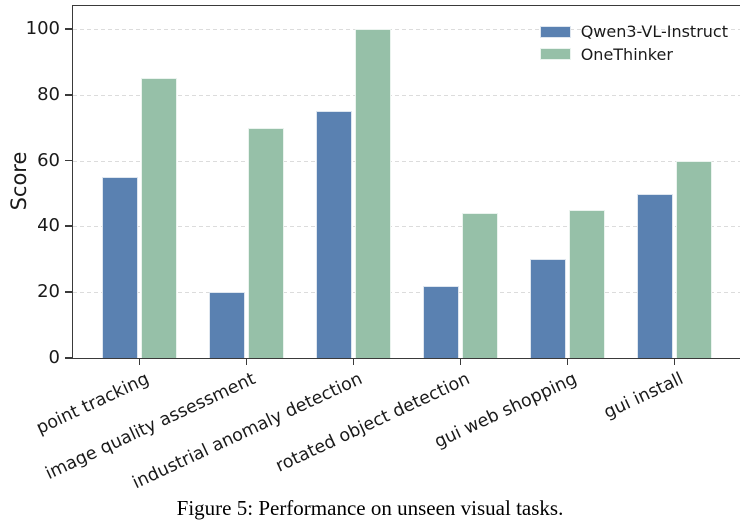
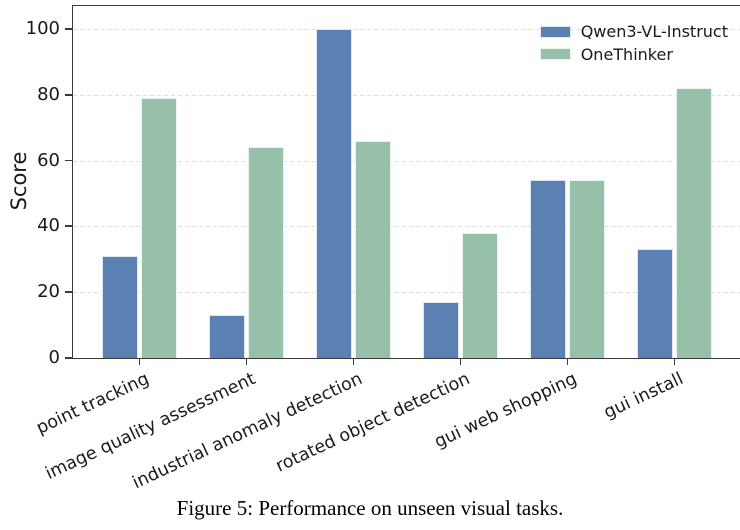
Qwen3-VL-Instruct/point tracking: 55 -> 31
OneThinker/point tracking: 85 -> 79
Qwen3-VL-Instruct/image quality assessment: 20 -> 13
OneThinker/image quality assessment: 70 -> 64
Qwen3-VL-Instruct/industrial anomaly detection: 75 -> 100
OneThinker/industrial anomaly detection: 100 -> 66
Qwen3-VL-Instruct/rotated object detection: 22 -> 17
OneThinker/rotated object detection: 44 -> 38
Qwen3-VL-Instruct/gui web shopping: 30 -> 54
OneThinker/gui web shopping: 45 -> 54
Qwen3-VL-Instruct/gui install: 50 -> 33
OneThinker/gui install: 60 -> 82
